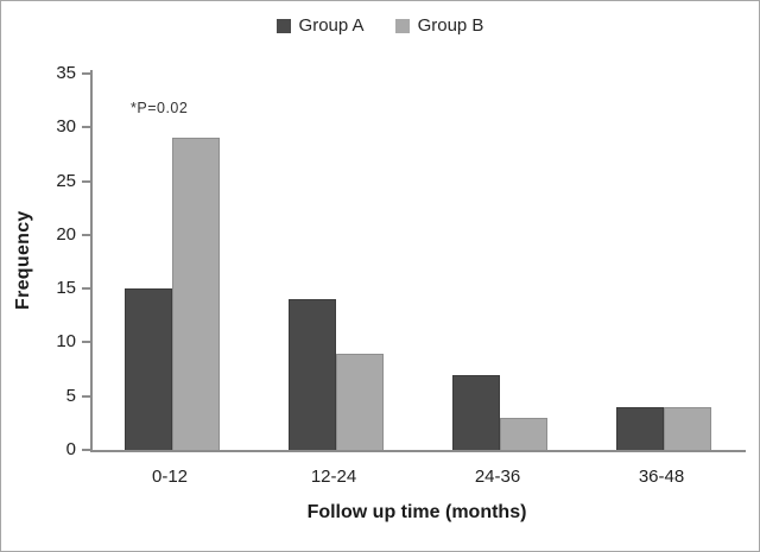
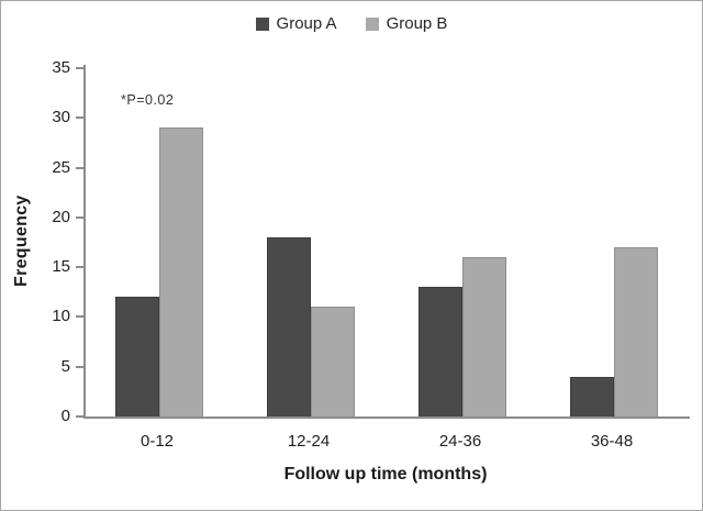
Group A/0-12: 15 -> 12
Group A/12-24: 14 -> 18
Group B/12-24: 9 -> 11
Group A/24-36: 7 -> 13
Group B/24-36: 3 -> 16
Group B/36-48: 4 -> 17
